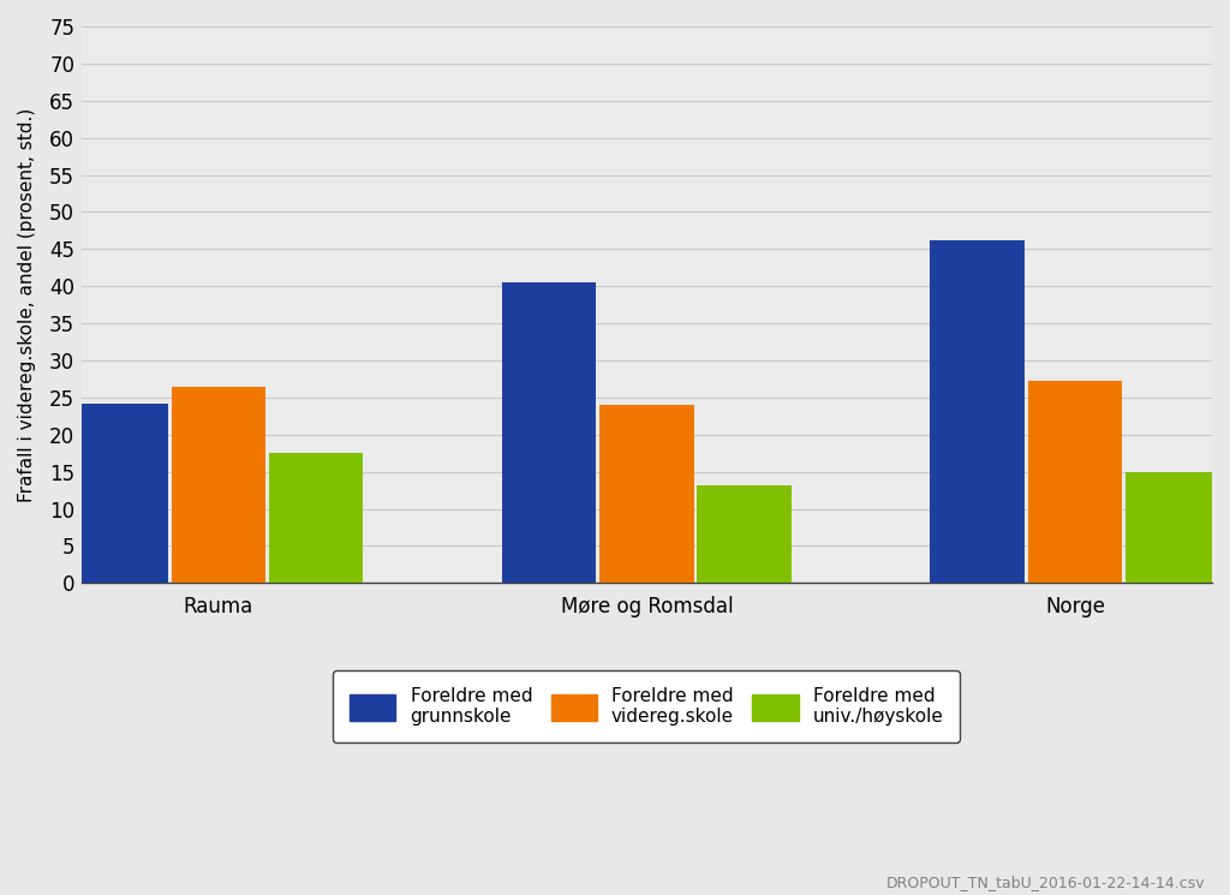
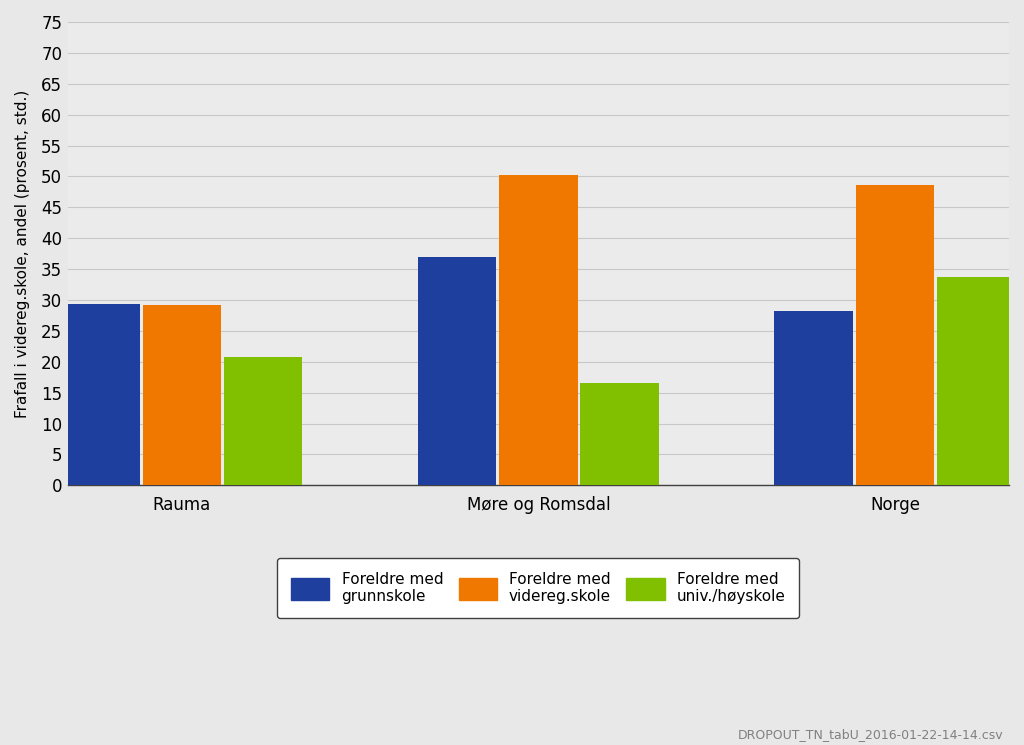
Foreldre med grunnskole/Rauma: 24.2 -> 29.4
Foreldre med videreg.skole/Rauma: 26.5 -> 29.2
Foreldre med univ./høyskole/Rauma: 17.5 -> 20.8
Foreldre med grunnskole/Møre og Romsdal: 40.6 -> 37.0
Foreldre med videreg.skole/Møre og Romsdal: 24.0 -> 50.2
Foreldre med univ./høyskole/Møre og Romsdal: 13.2 -> 16.6
Foreldre med grunnskole/Norge: 46.2 -> 28.2
Foreldre med videreg.skole/Norge: 27.2 -> 48.6
Foreldre med univ./høyskole/Norge: 15.0 -> 33.8
